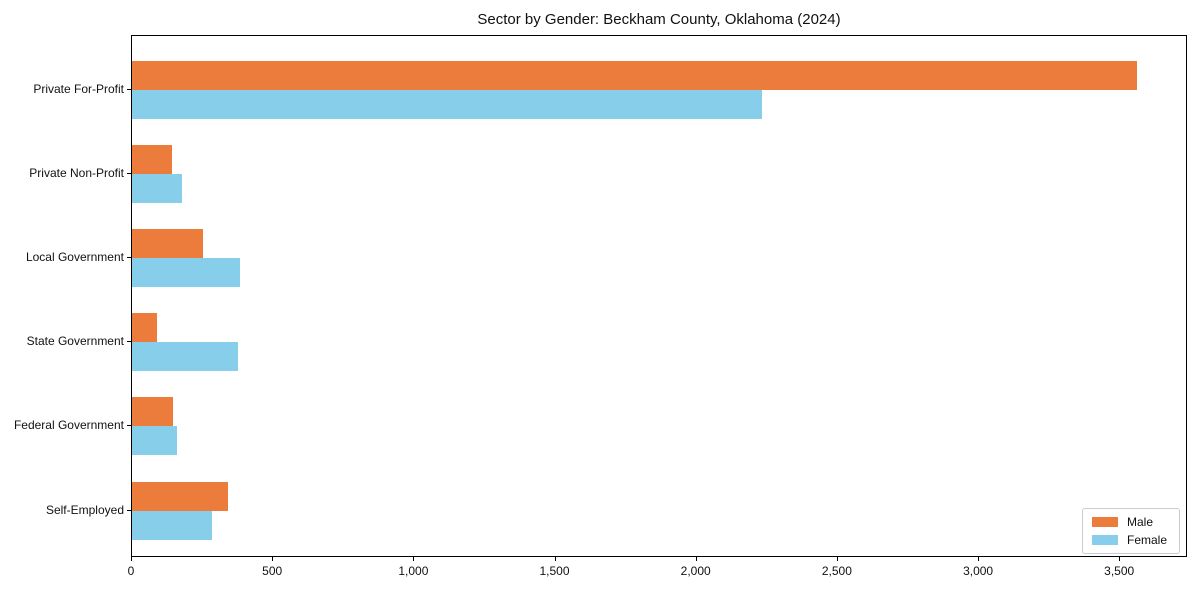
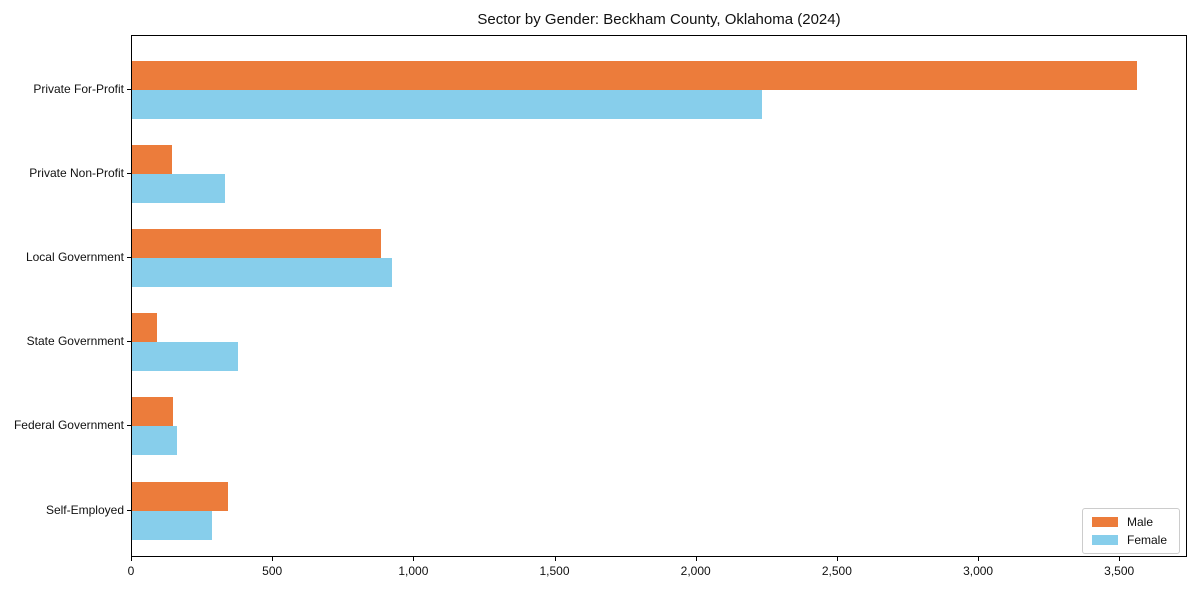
Female/Private Non-Profit: 180 -> 330
Male/Local Government: 250 -> 880
Female/Local Government: 380 -> 920
